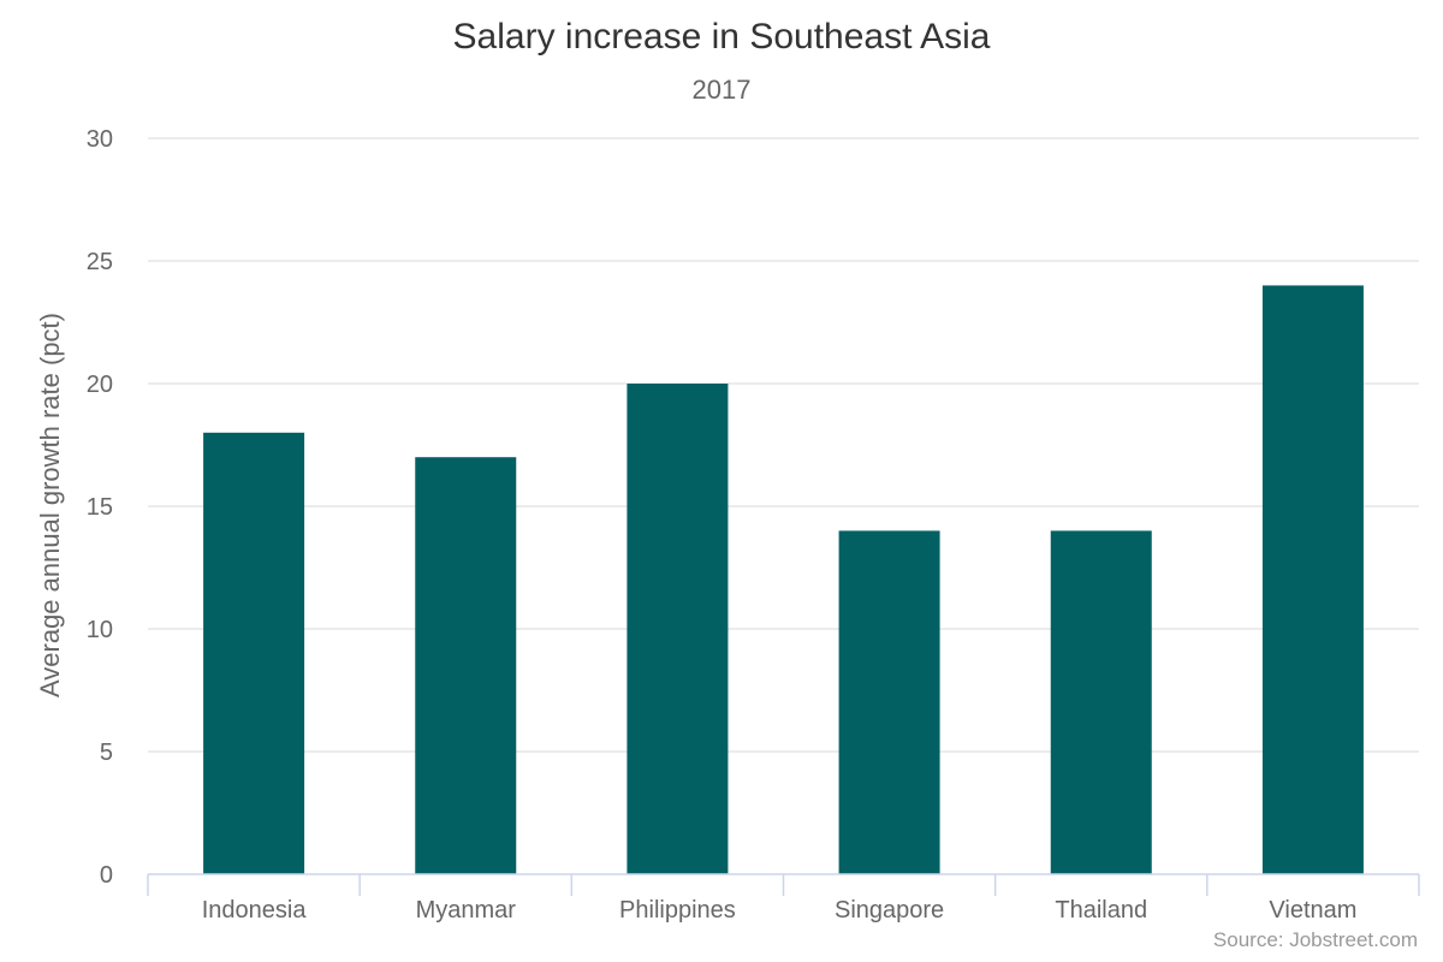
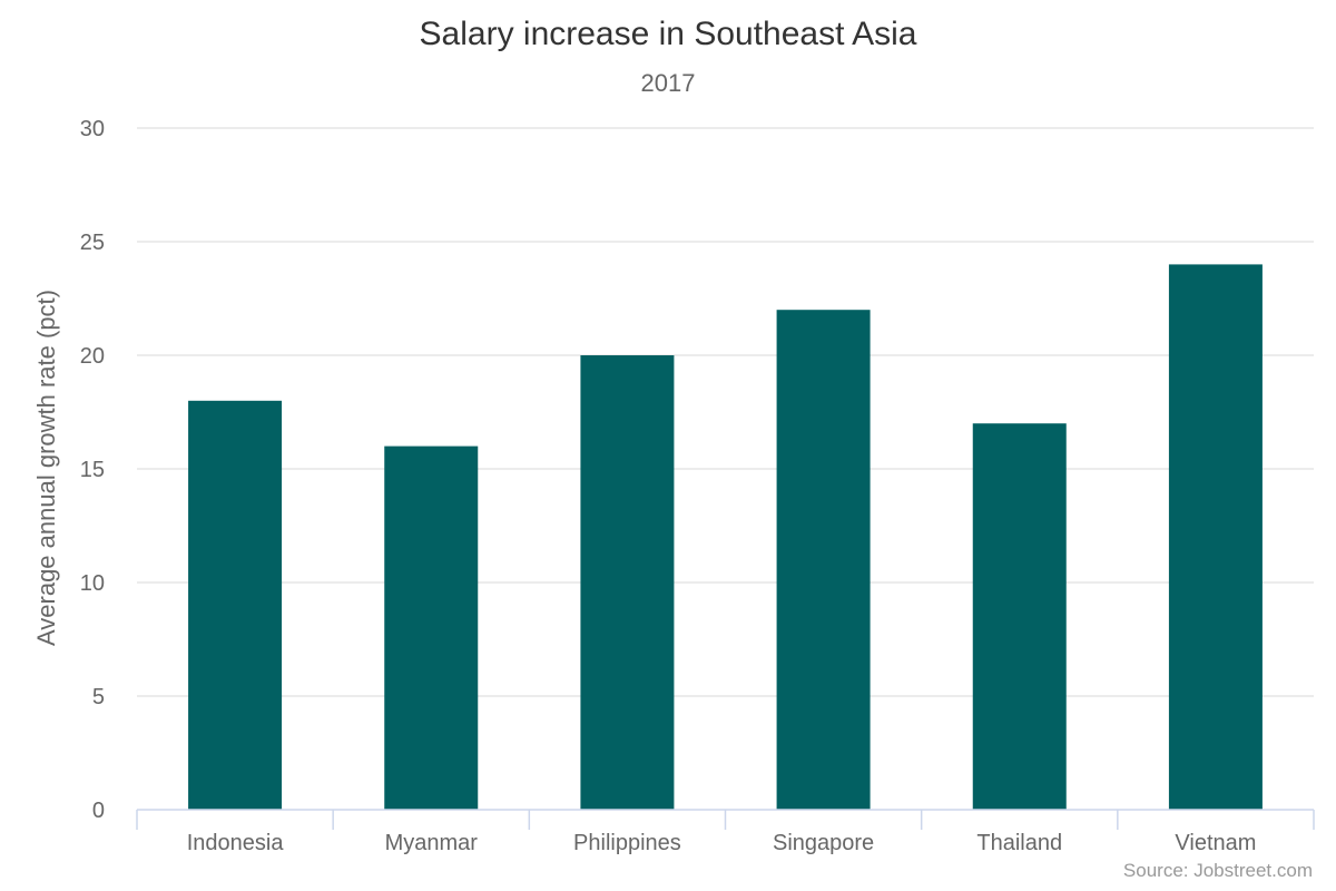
Myanmar: 17 -> 16
Singapore: 14 -> 22
Thailand: 14 -> 17
